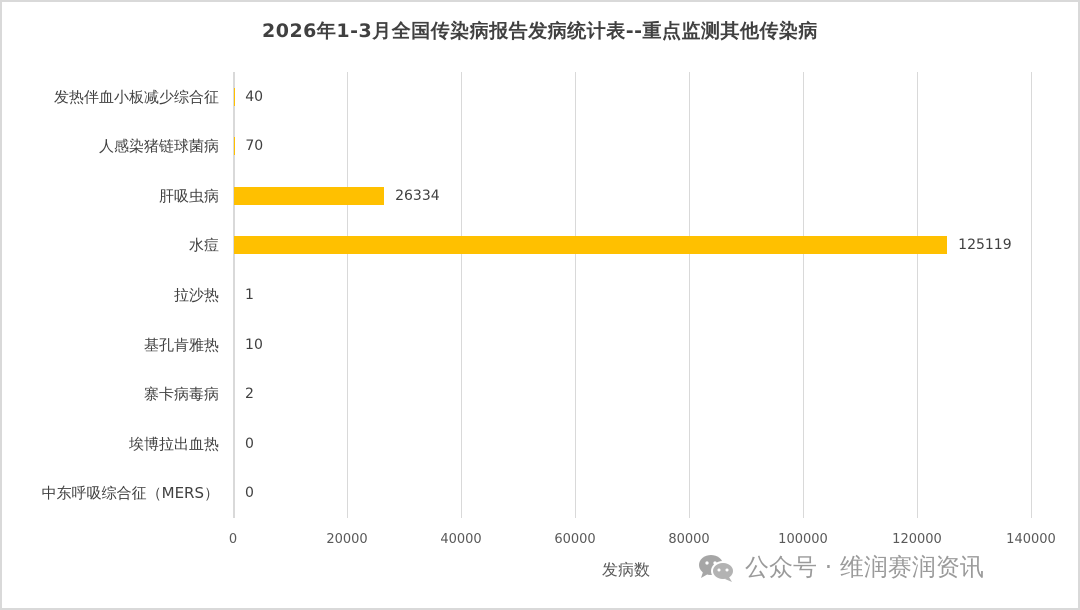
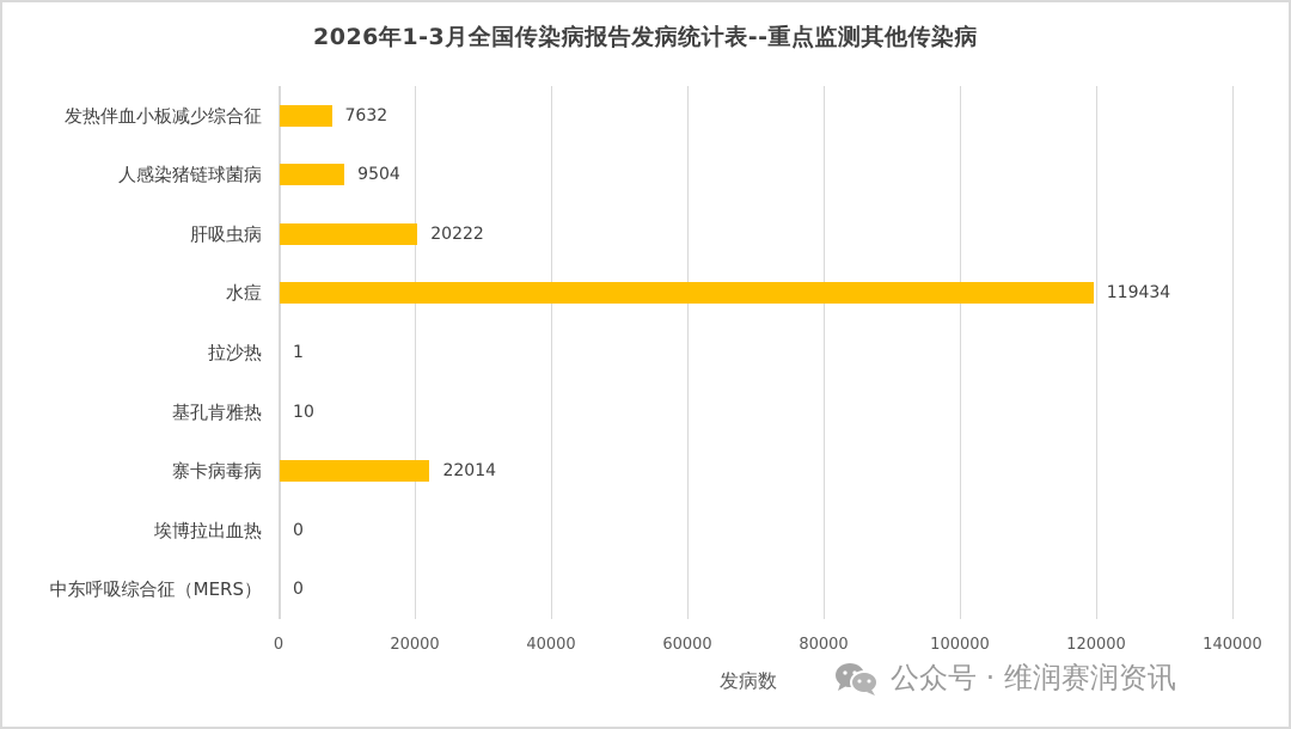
发热伴血小板减少综合征: 40 -> 7632
人感染猪链球菌病: 70 -> 9504
肝吸虫病: 26334 -> 20222
水痘: 125119 -> 119434
寨卡病毒病: 2 -> 22014
